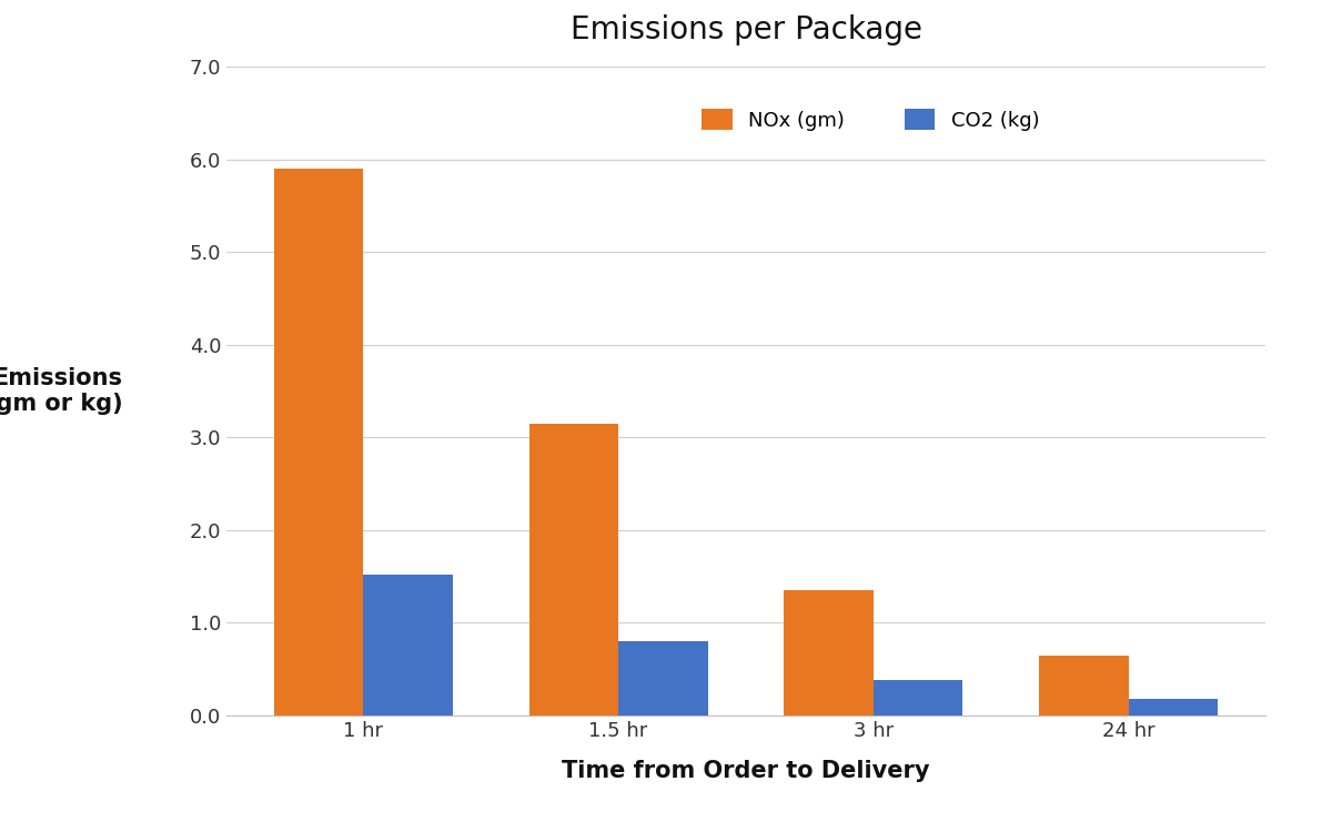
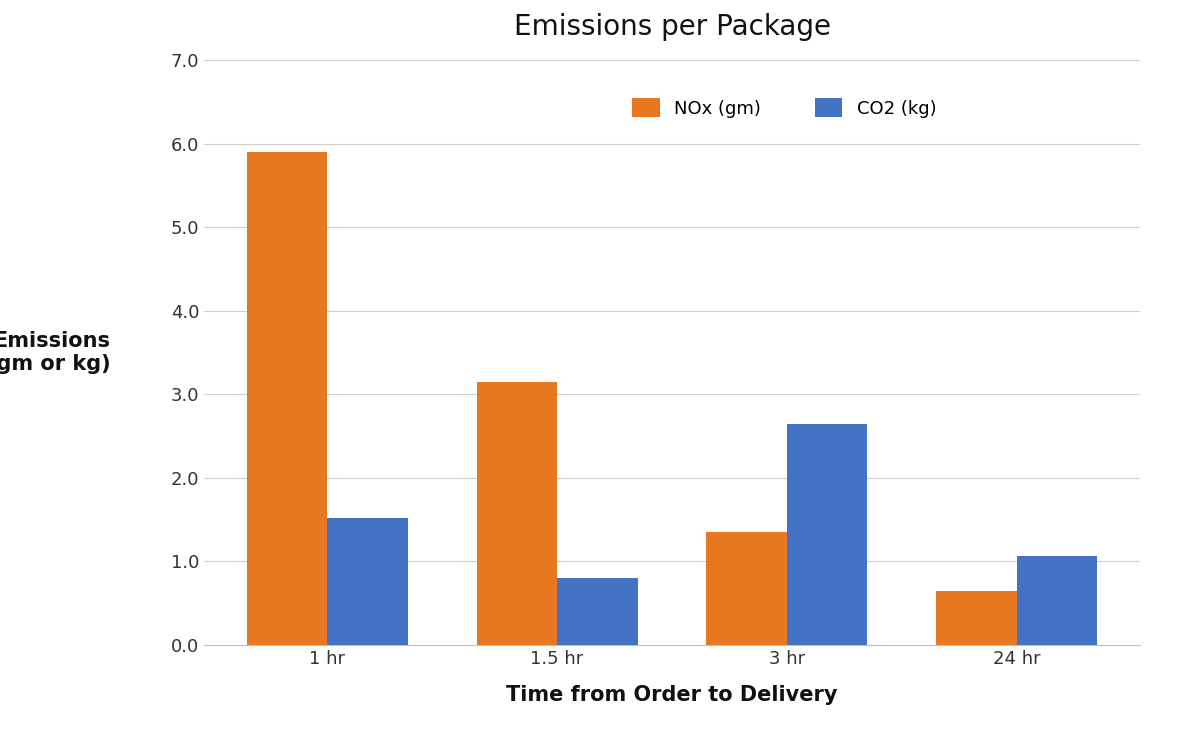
CO2 (kg)/3 hr: 0.38 -> 2.64
CO2 (kg)/24 hr: 0.18 -> 1.06
